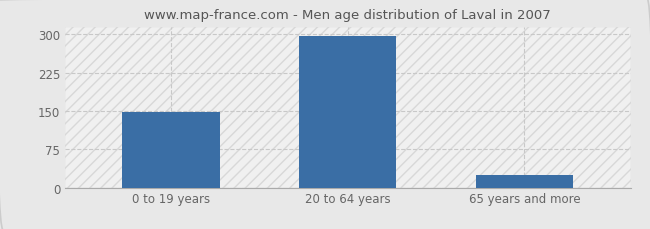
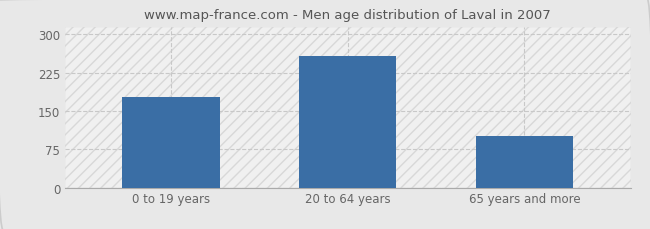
0 to 19 years: 148 -> 178
20 to 64 years: 297 -> 258
65 years and more: 25 -> 100
